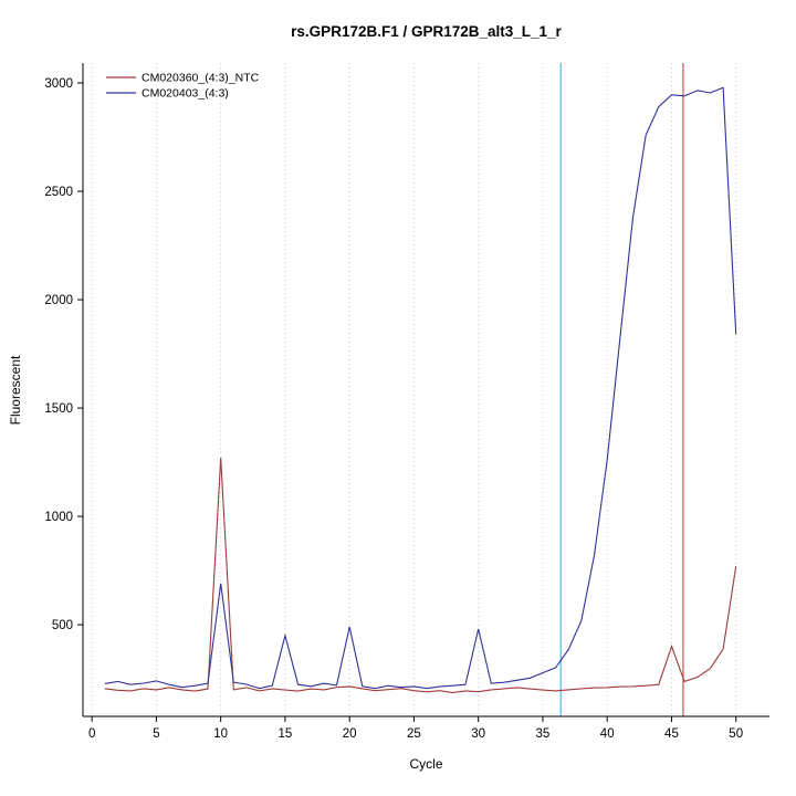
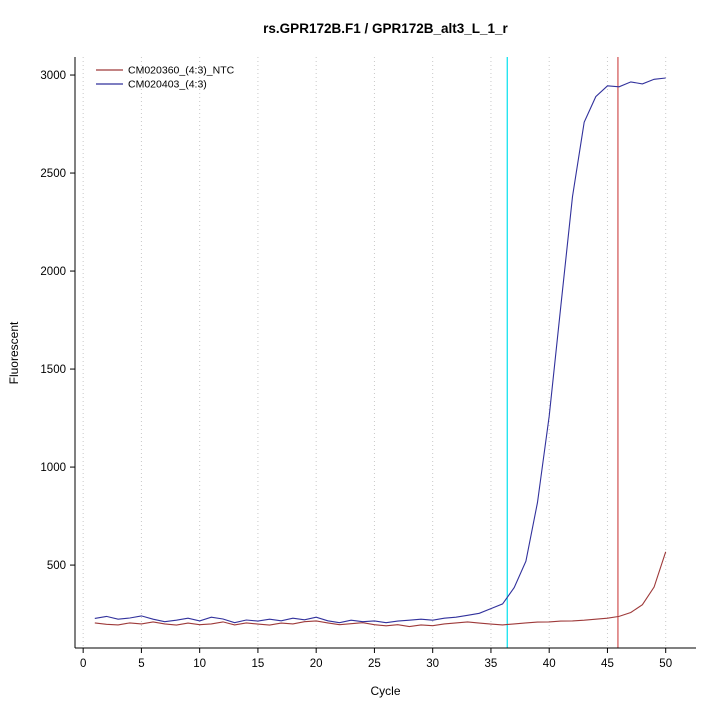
CM020360_(4:3)_NTC/10: 1270 -> 200
CM020403_(4:3)/10: 690 -> 220
CM020403_(4:3)/15: 450 -> 210
CM020403_(4:3)/20: 490 -> 230
CM020403_(4:3)/30: 480 -> 220
CM020360_(4:3)_NTC/45: 400 -> 230
CM020360_(4:3)_NTC/50: 770 -> 570
CM020403_(4:3)/50: 1840 -> 2980
